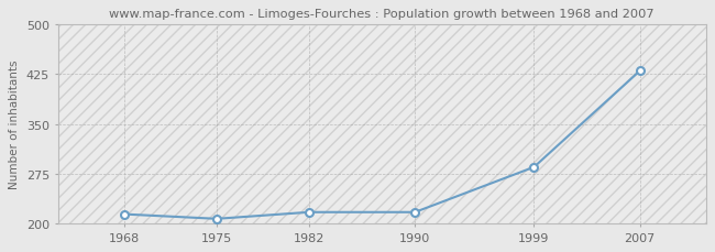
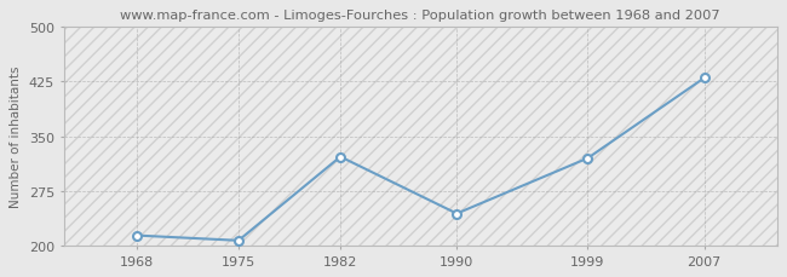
1982: 217 -> 322
1990: 217 -> 244
1999: 285 -> 320
